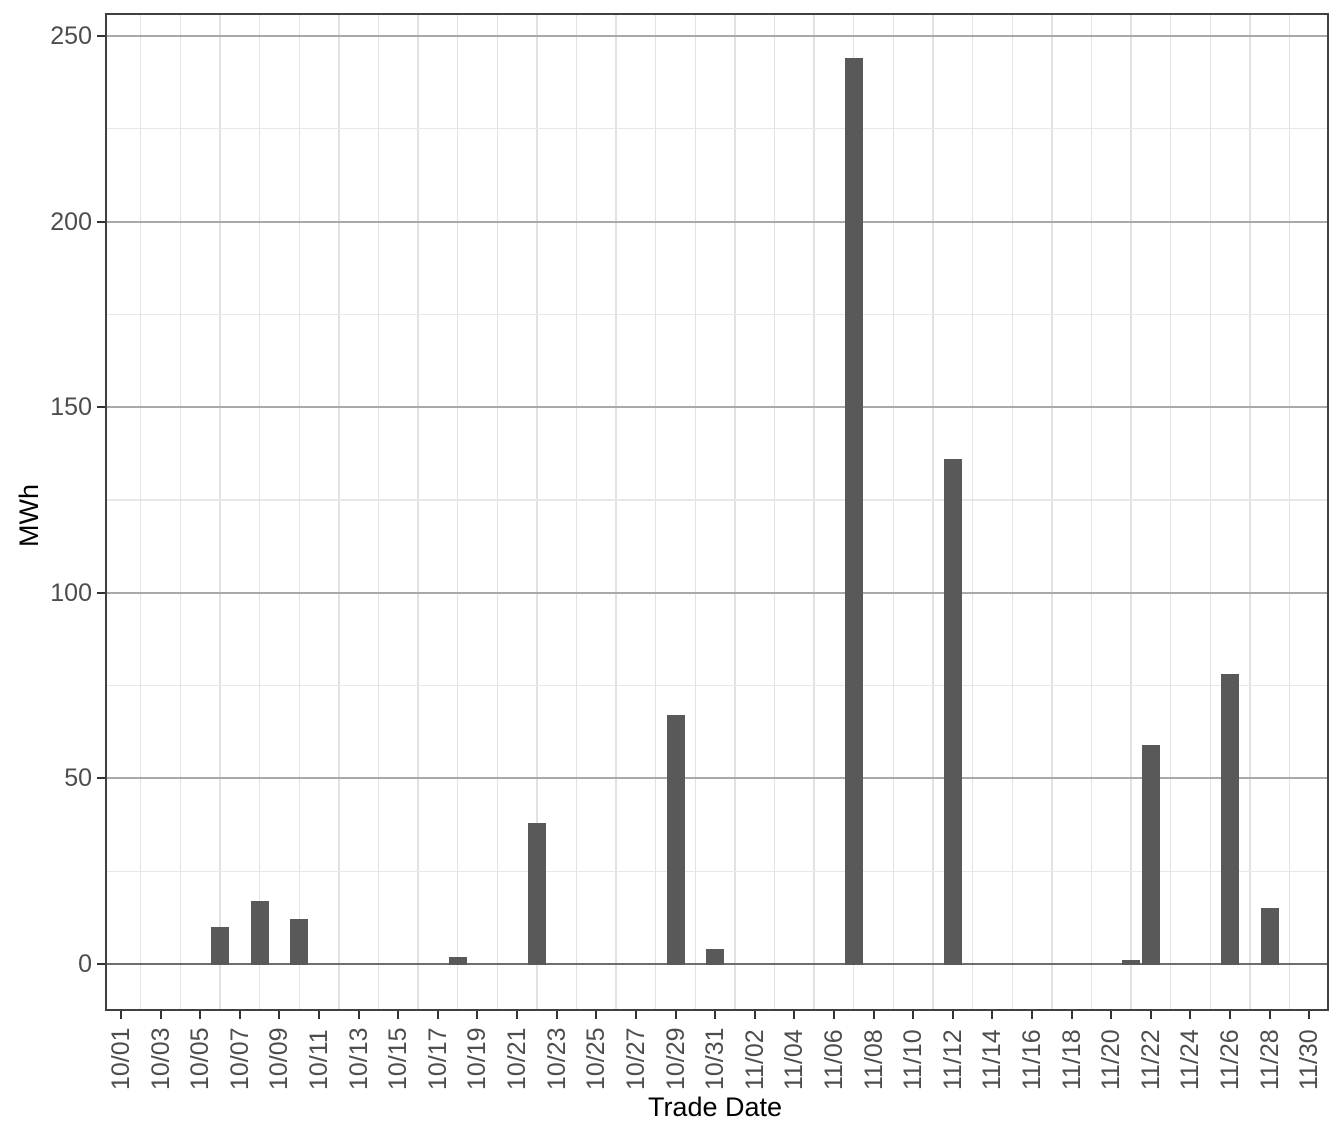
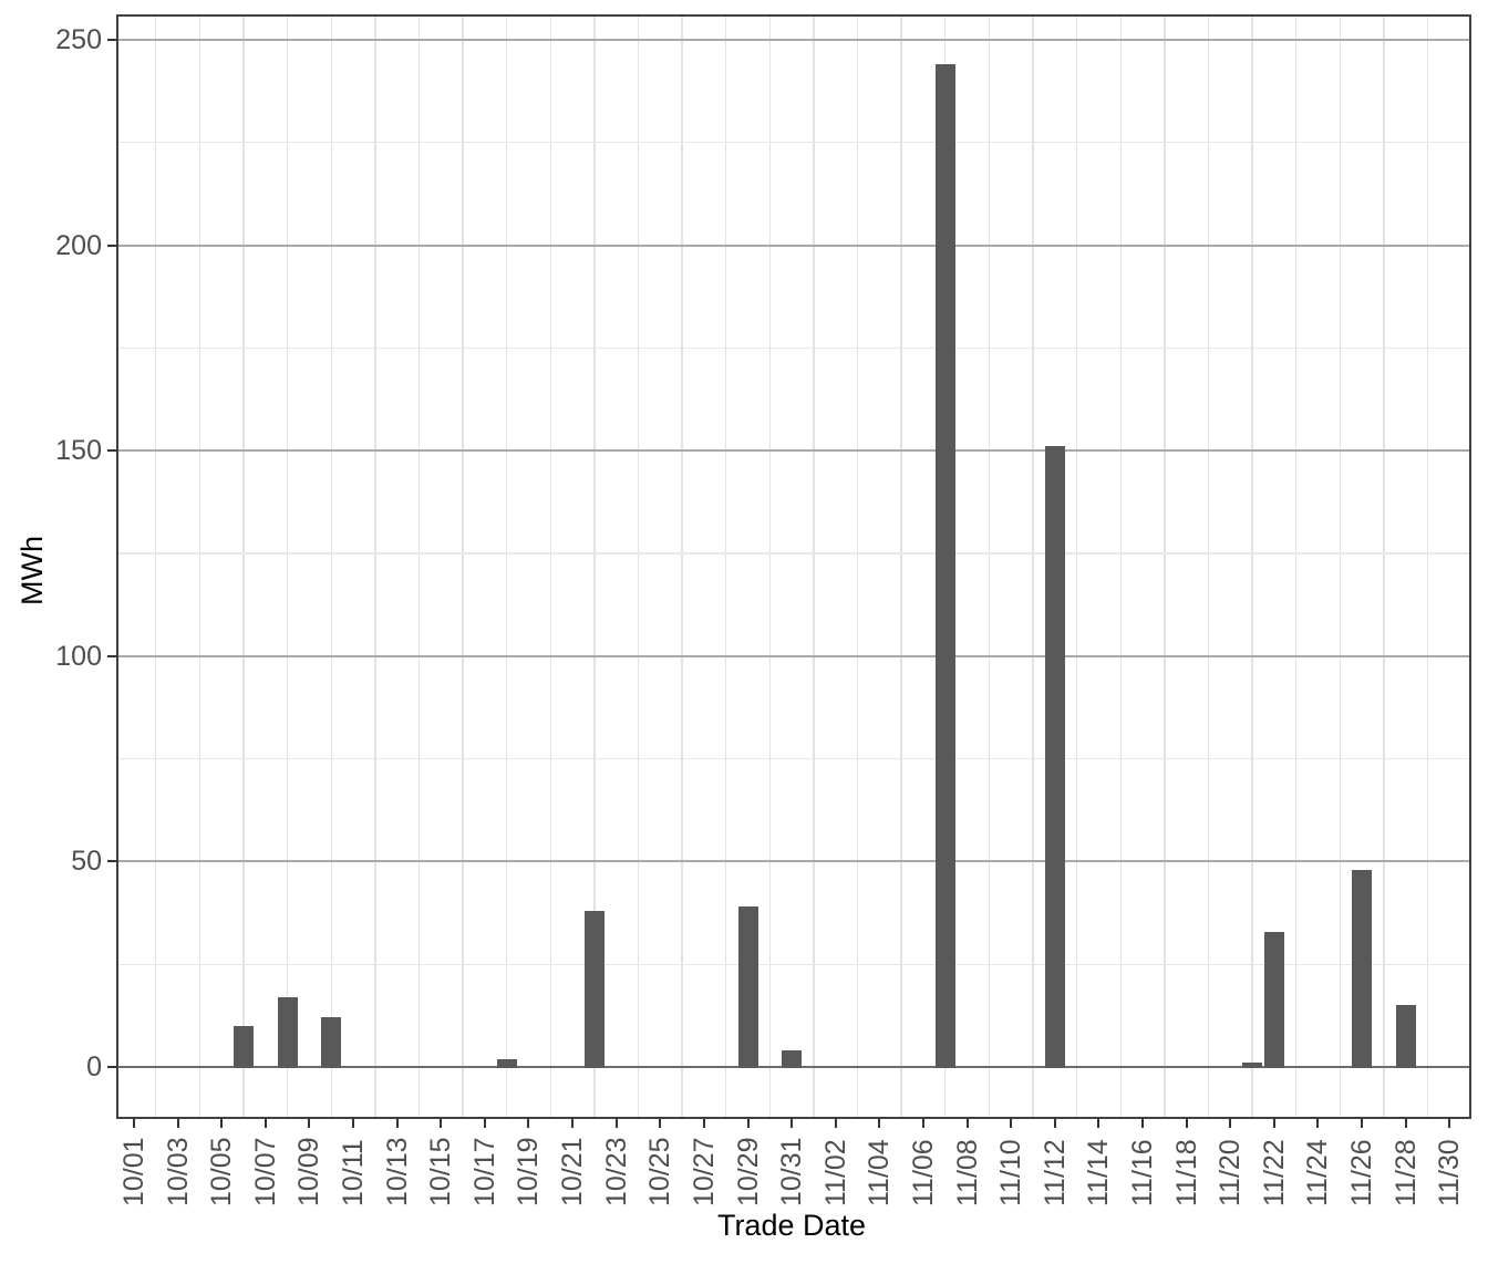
10/29: 67 -> 39
11/12: 136 -> 151
11/22: 59 -> 33
11/26: 78 -> 48
